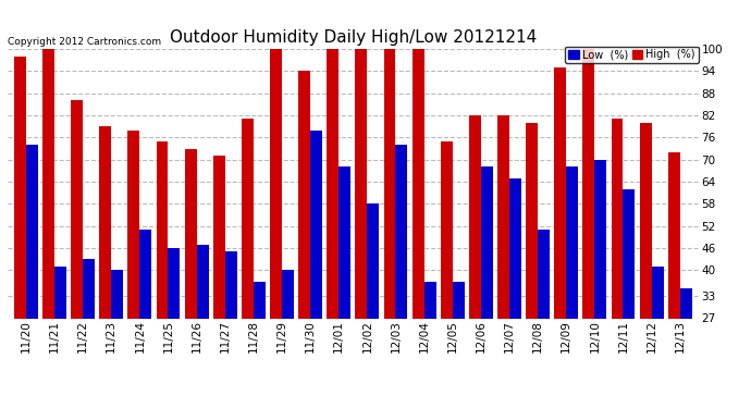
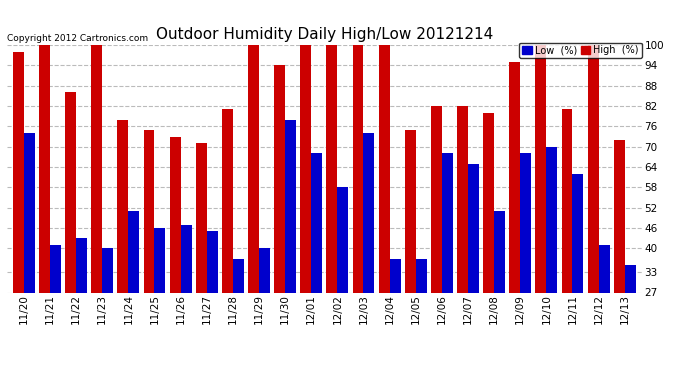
High (%)/11/23: 79 -> 100
High (%)/12/12: 80 -> 100
